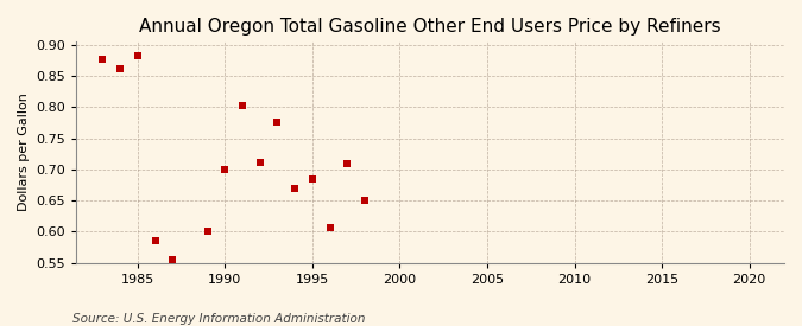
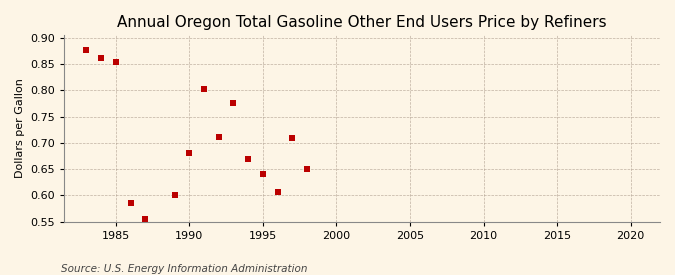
1985: 0.882 -> 0.855
1990: 0.700 -> 0.681
1995: 0.684 -> 0.640
